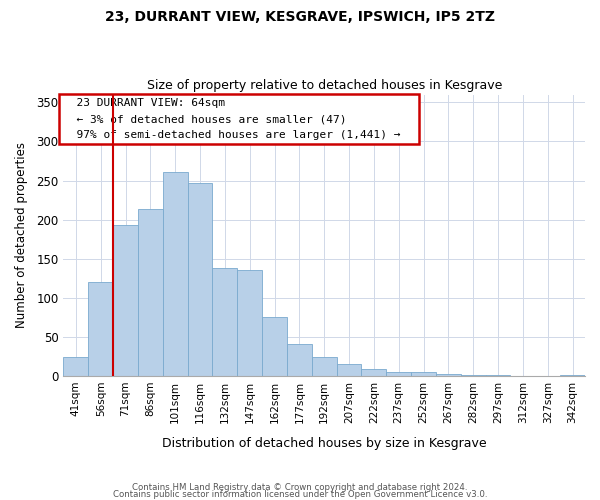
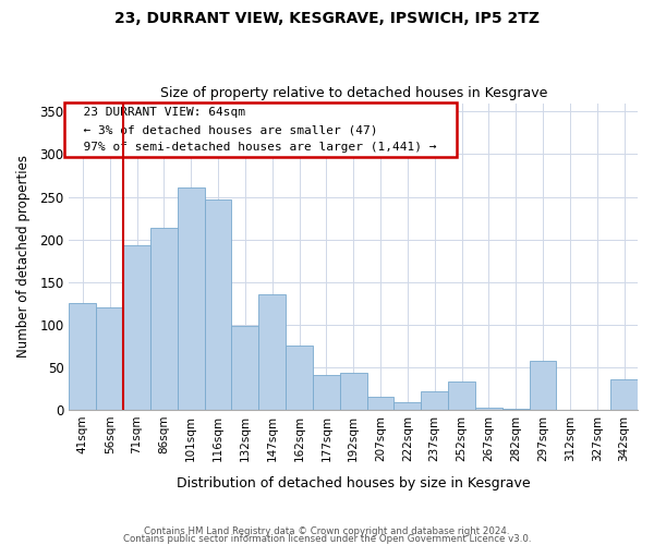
41sqm: 24 -> 126
132sqm: 138 -> 98
192sqm: 25 -> 44
237sqm: 5 -> 22
252sqm: 5 -> 34
297sqm: 1 -> 58
342sqm: 1 -> 36
